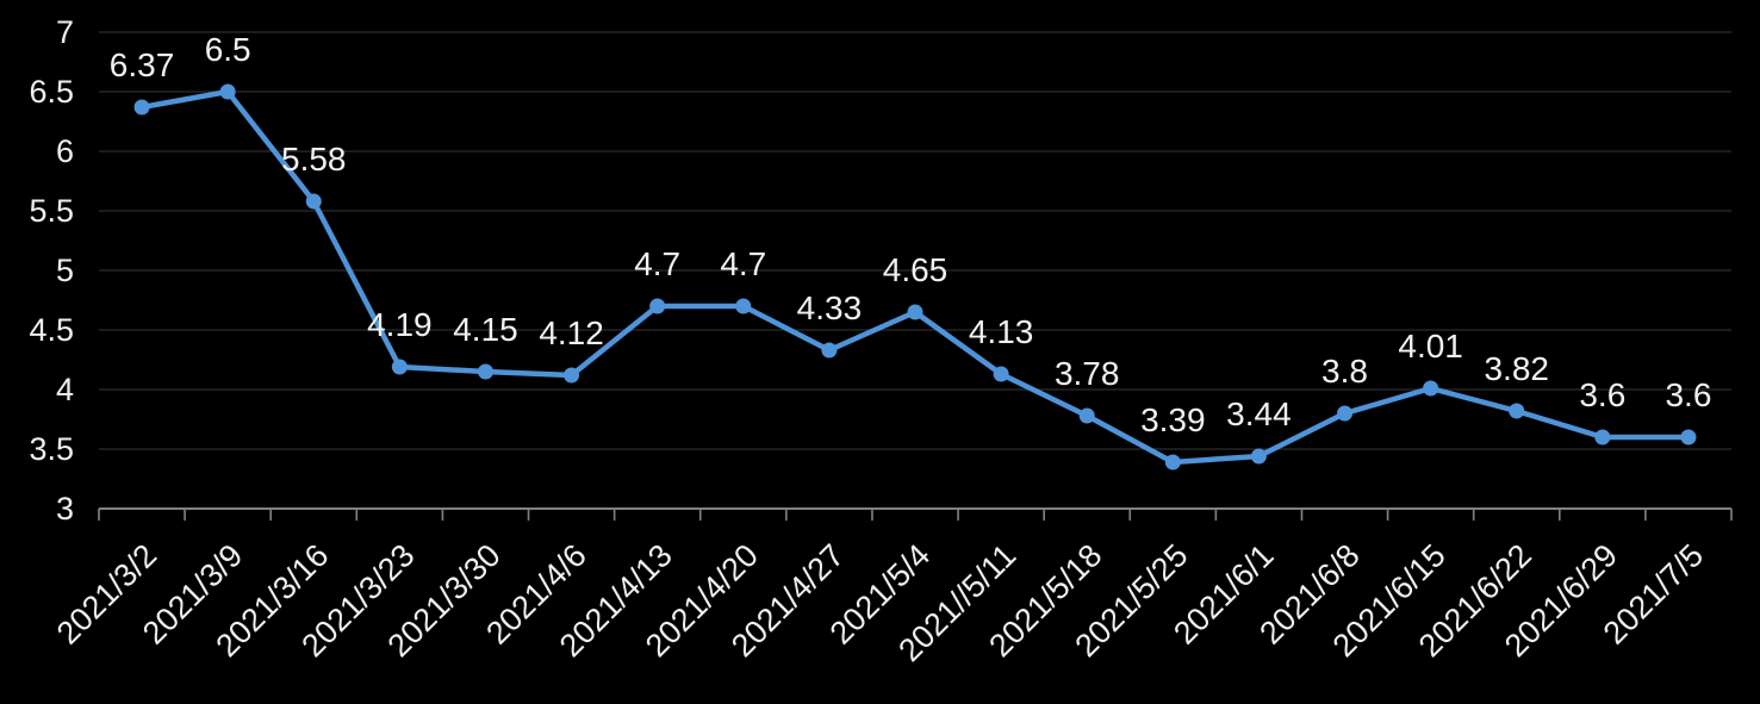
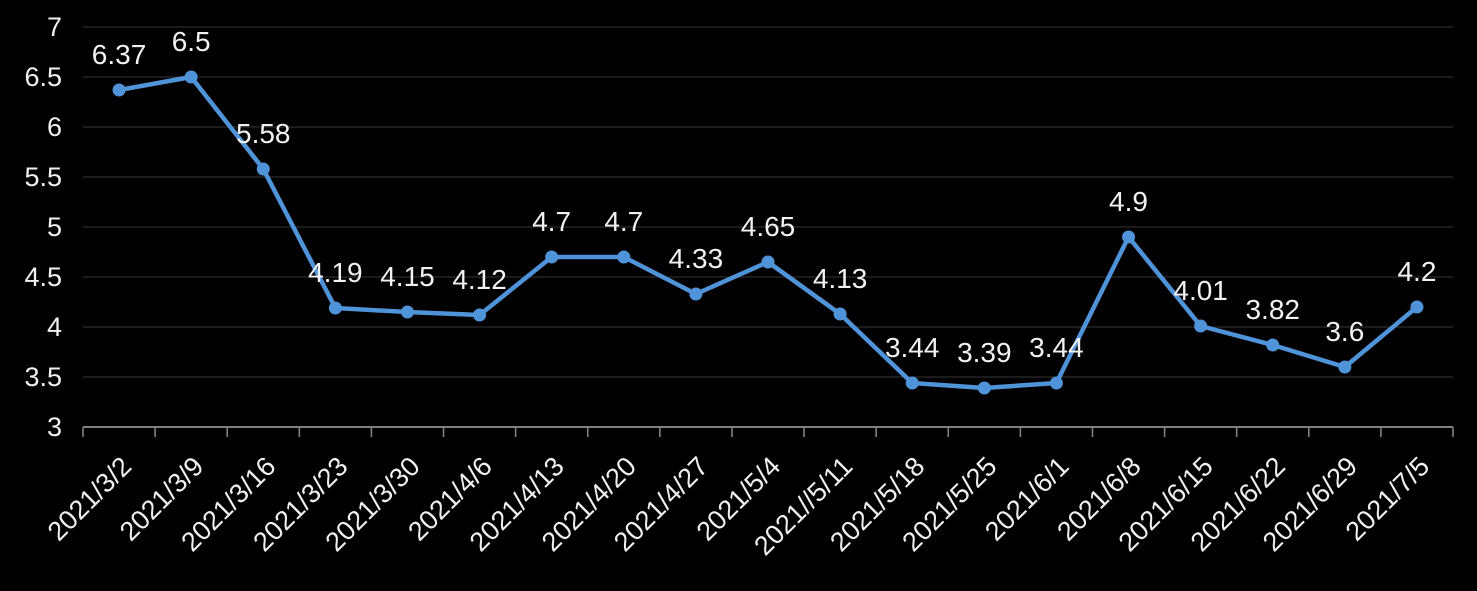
2021/5/18: 3.78 -> 3.44
2021/6/8: 3.8 -> 4.9
2021/7/5: 3.6 -> 4.2
